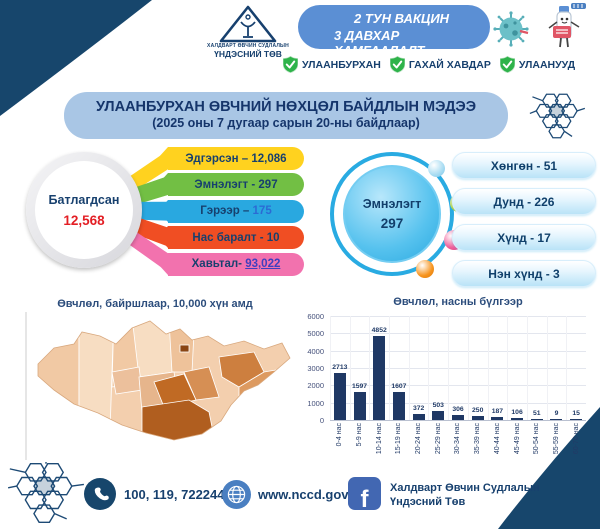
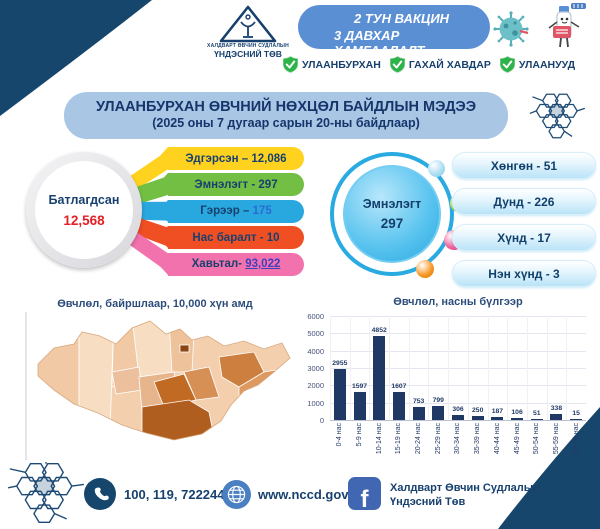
0-4 нас: 2713 -> 2955
20-24 нас: 372 -> 753
25-29 нас: 503 -> 799
55-59 нас: 9 -> 338
